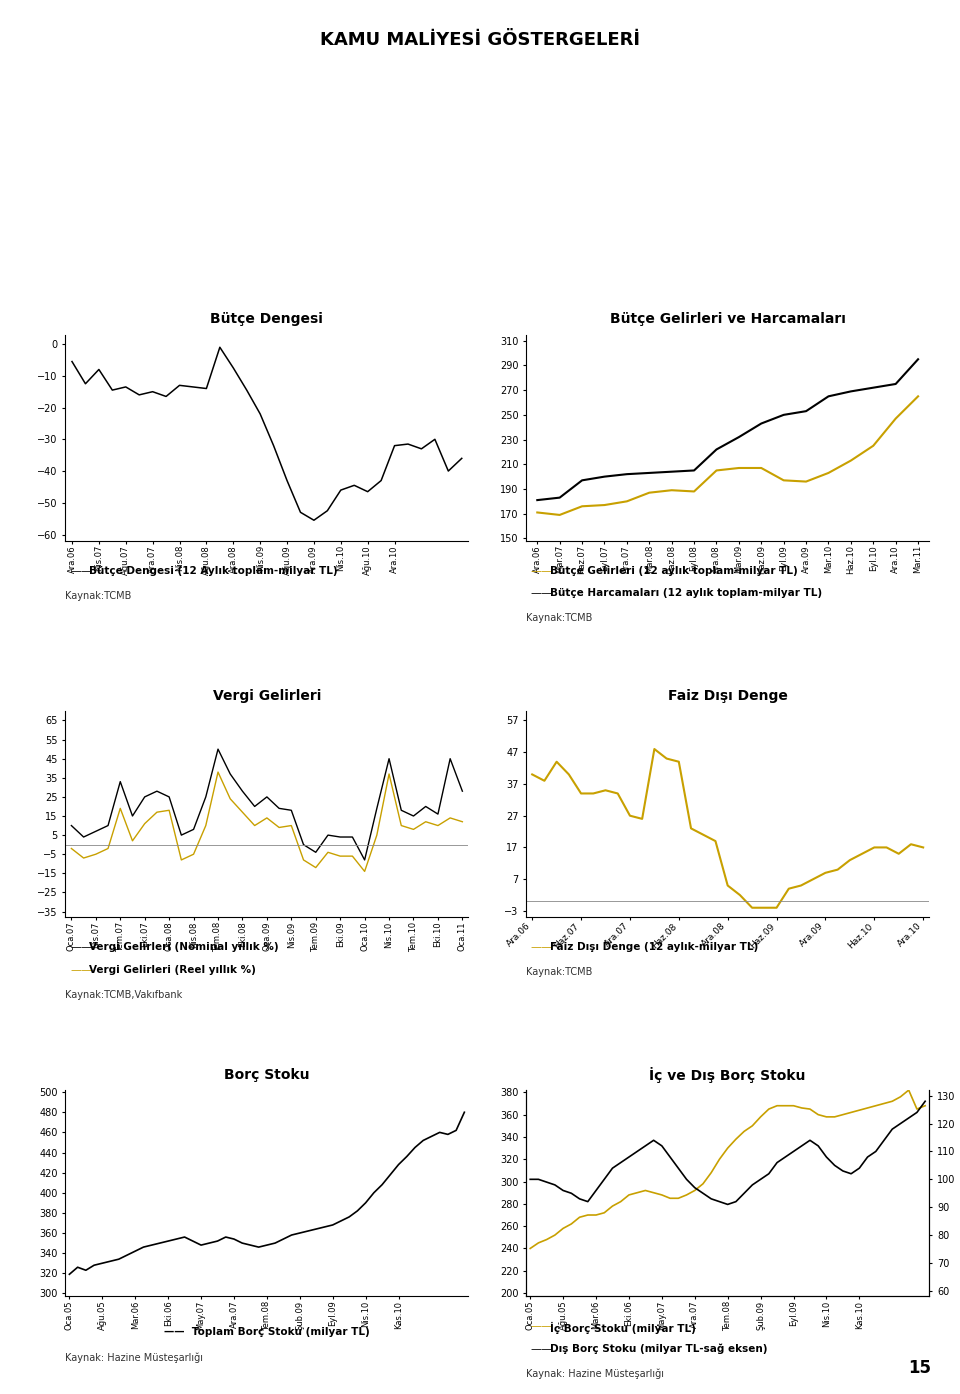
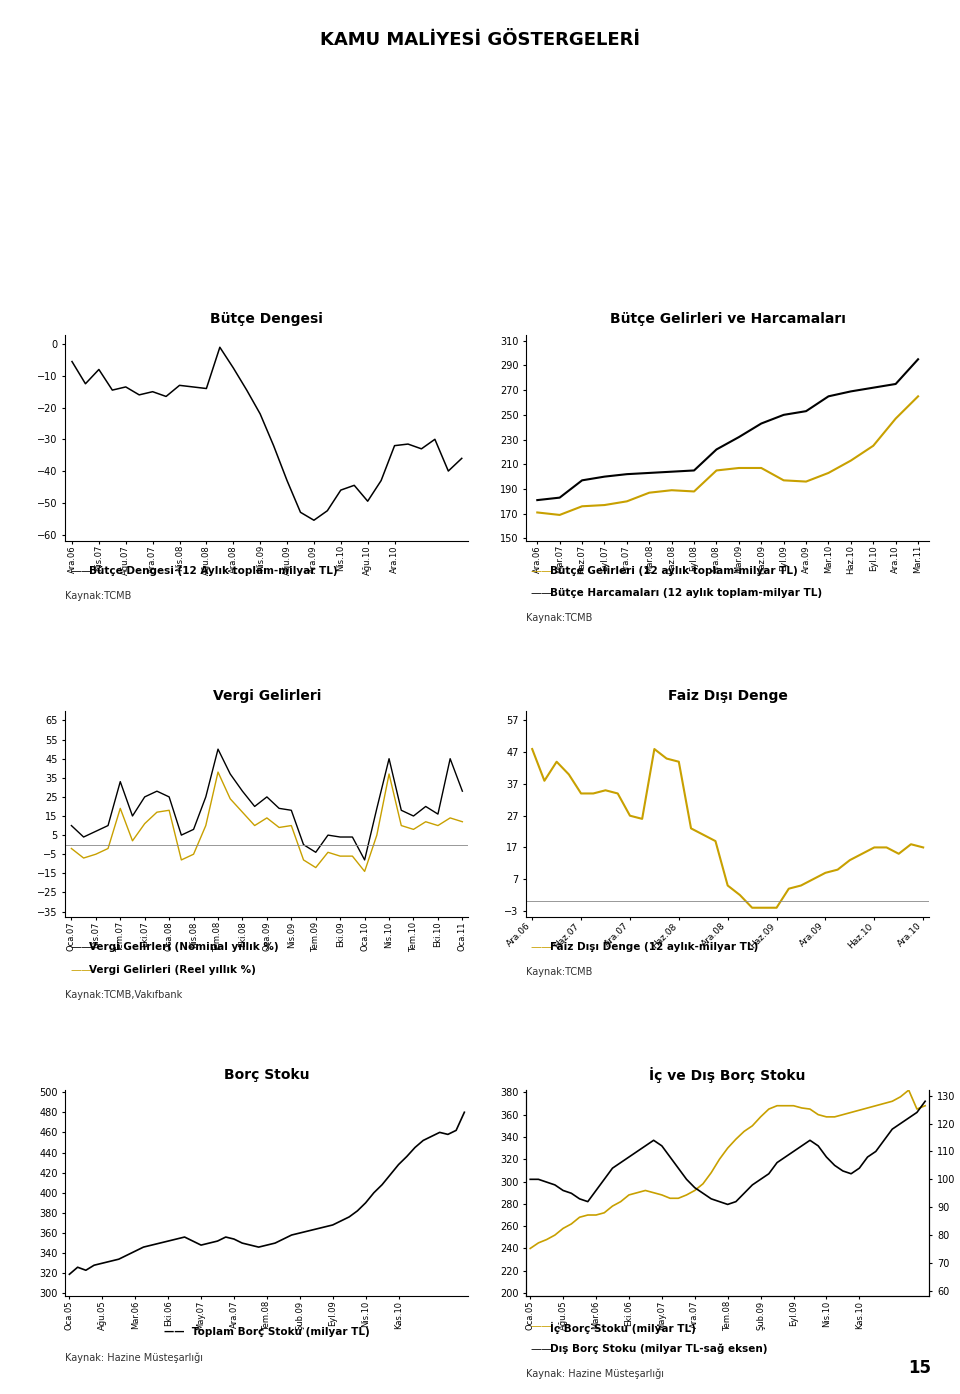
Ağu.10: -46.5 -> -49.5
Ara.06: 40 -> 48
